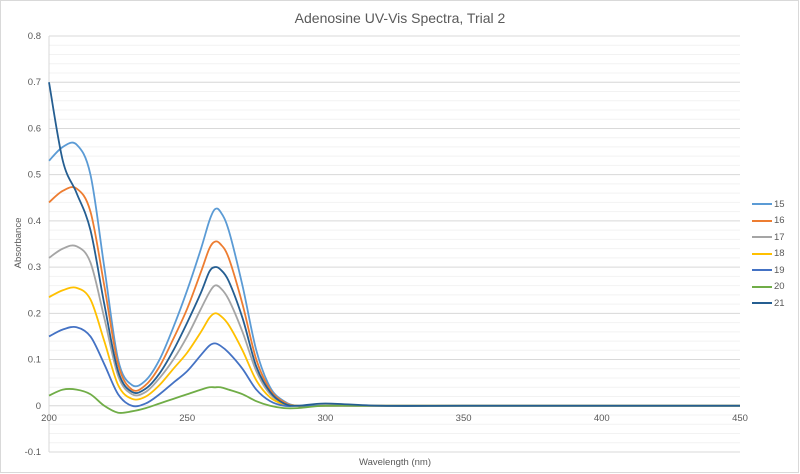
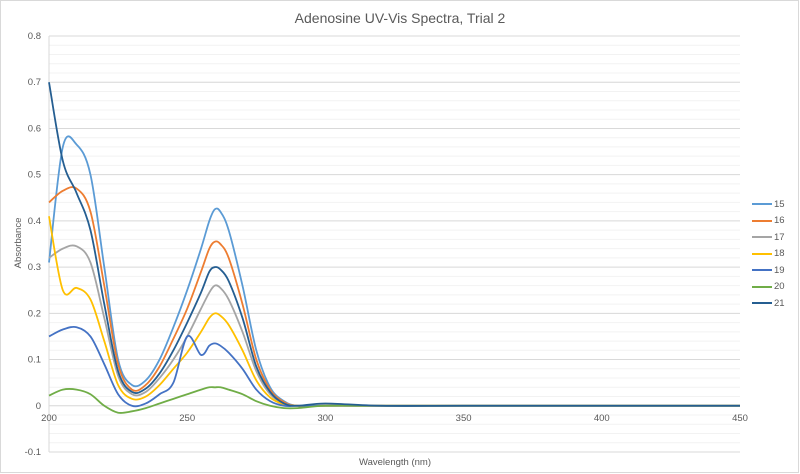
15/200: 0.53 -> 0.31
18/200: 0.23 -> 0.41
19/250: 0.07 -> 0.15
